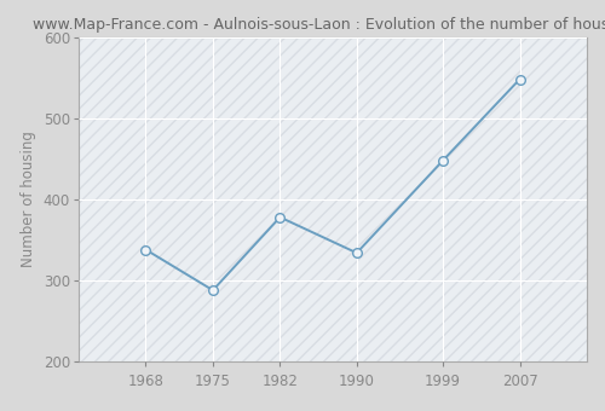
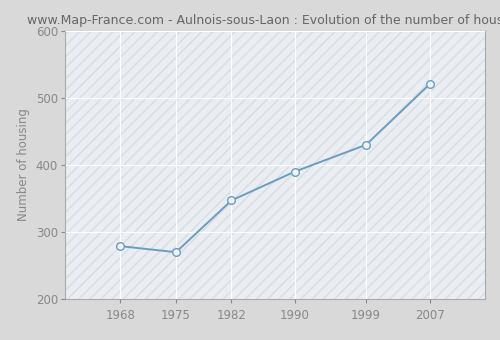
1968: 338 -> 279
1975: 288 -> 270
1982: 378 -> 347
1990: 334 -> 390
1999: 448 -> 430
2007: 548 -> 520
